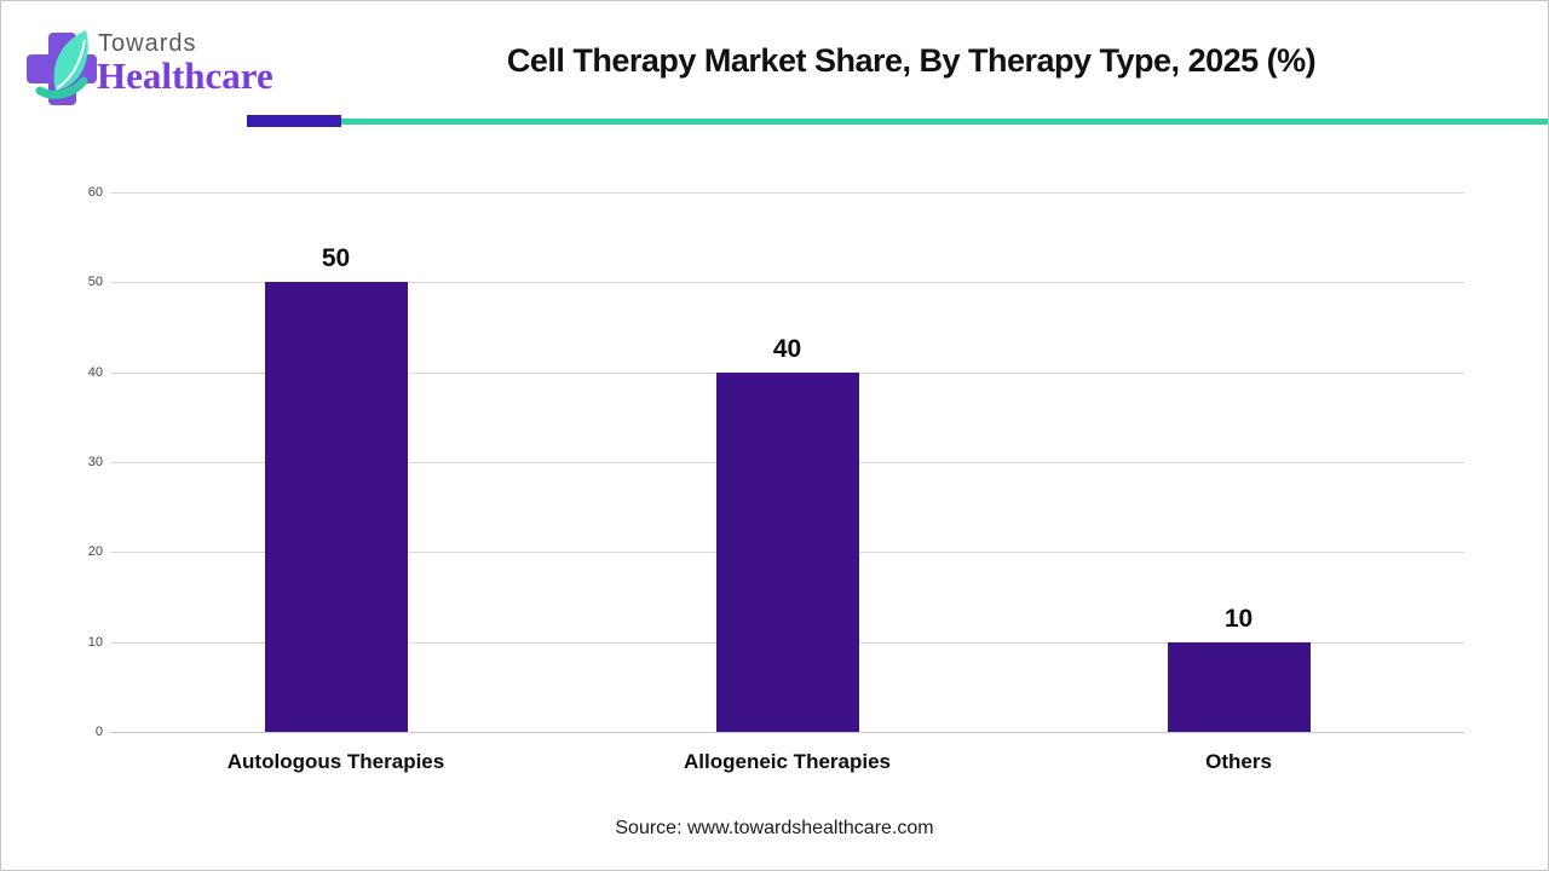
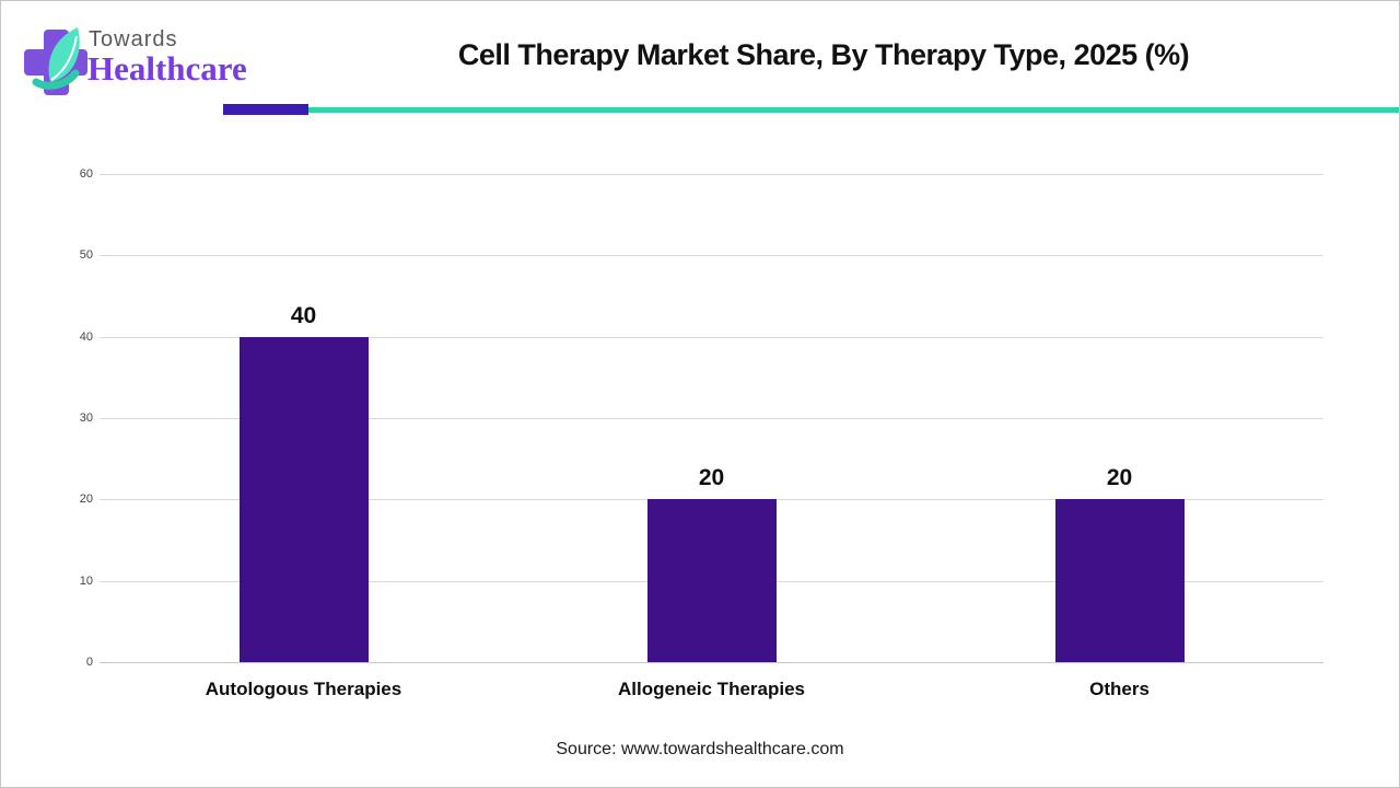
Autologous Therapies: 50 -> 40
Allogeneic Therapies: 40 -> 20
Others: 10 -> 20
